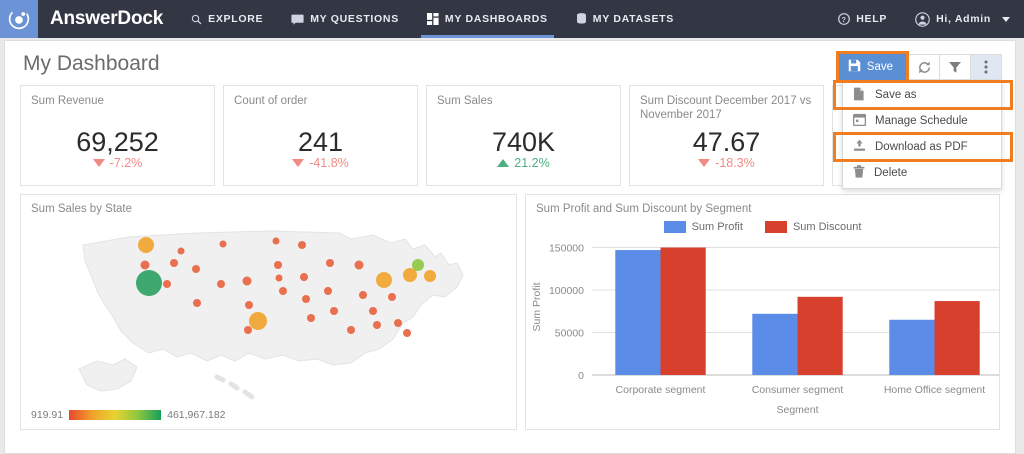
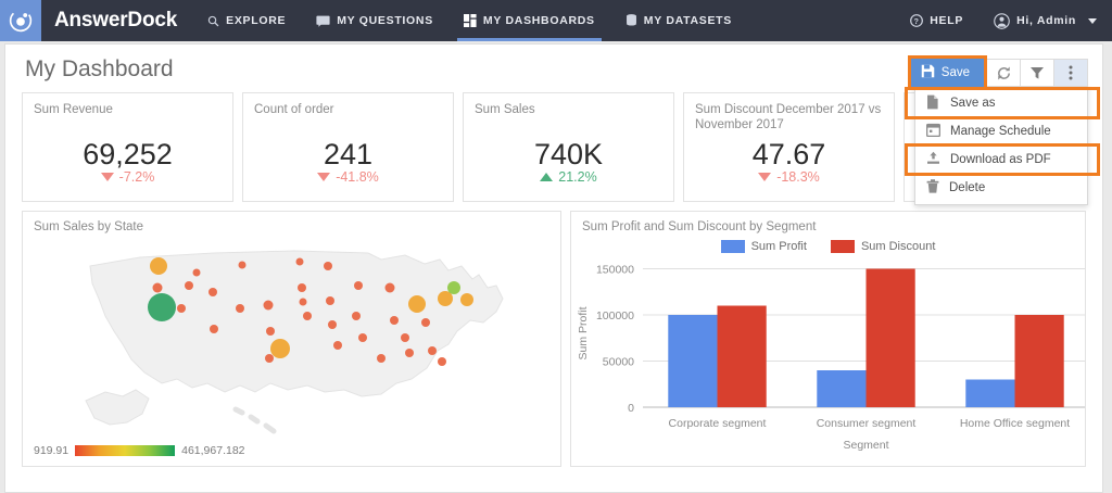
Sum Profit/Corporate segment: 150000 -> 100000
Sum Discount/Corporate segment: 150000 -> 110000
Sum Profit/Consumer segment: 70000 -> 40000
Sum Discount/Consumer segment: 90000 -> 150000
Sum Profit/Home Office segment: 60000 -> 30000
Sum Discount/Home Office segment: 90000 -> 100000
